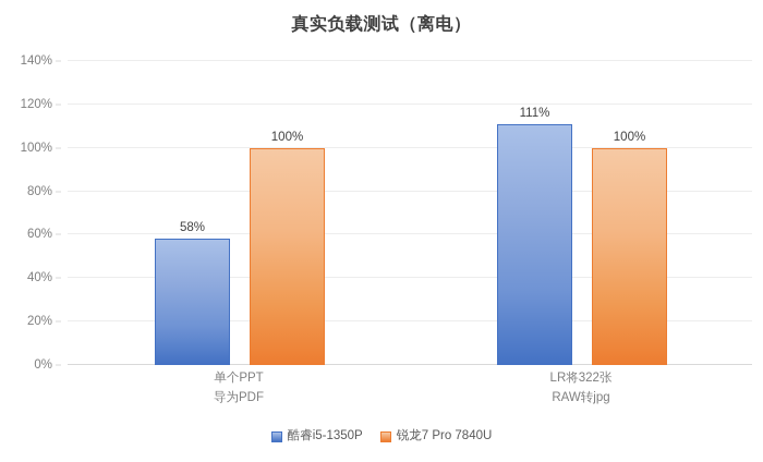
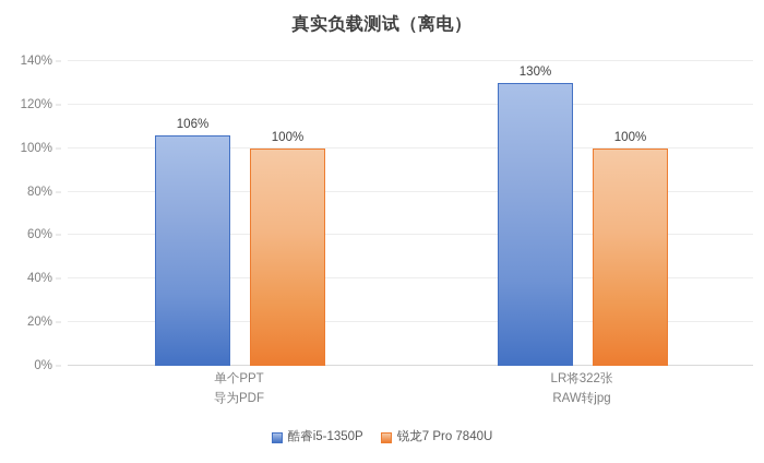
酷睿i5-1350P/单个PPT 导为PDF: 58% -> 106%
酷睿i5-1350P/LR将322张 RAW转jpg: 111% -> 130%
